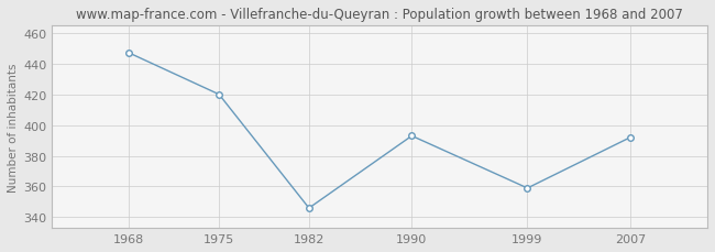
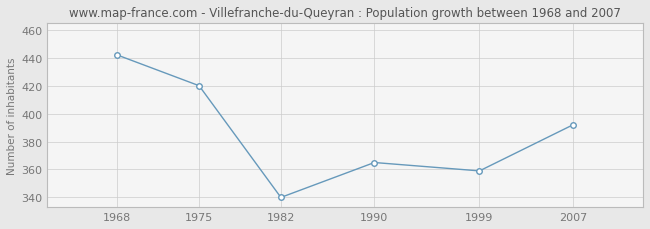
1968: 447 -> 442
1982: 346 -> 340
1990: 393 -> 365
